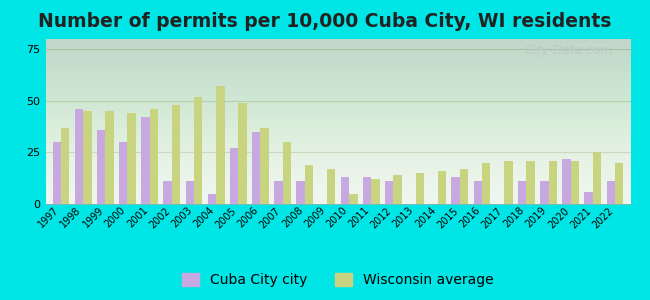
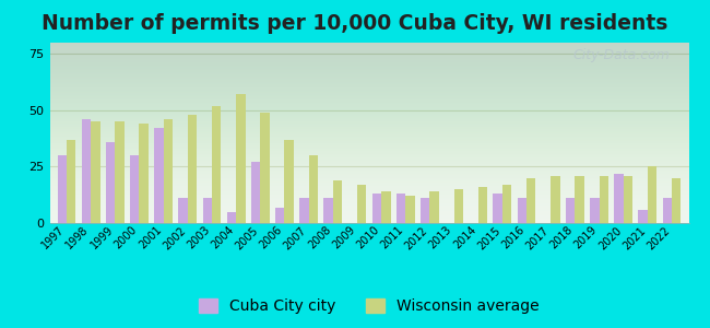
Cuba City city/2006: 35 -> 7
Wisconsin average/2010: 5 -> 14
